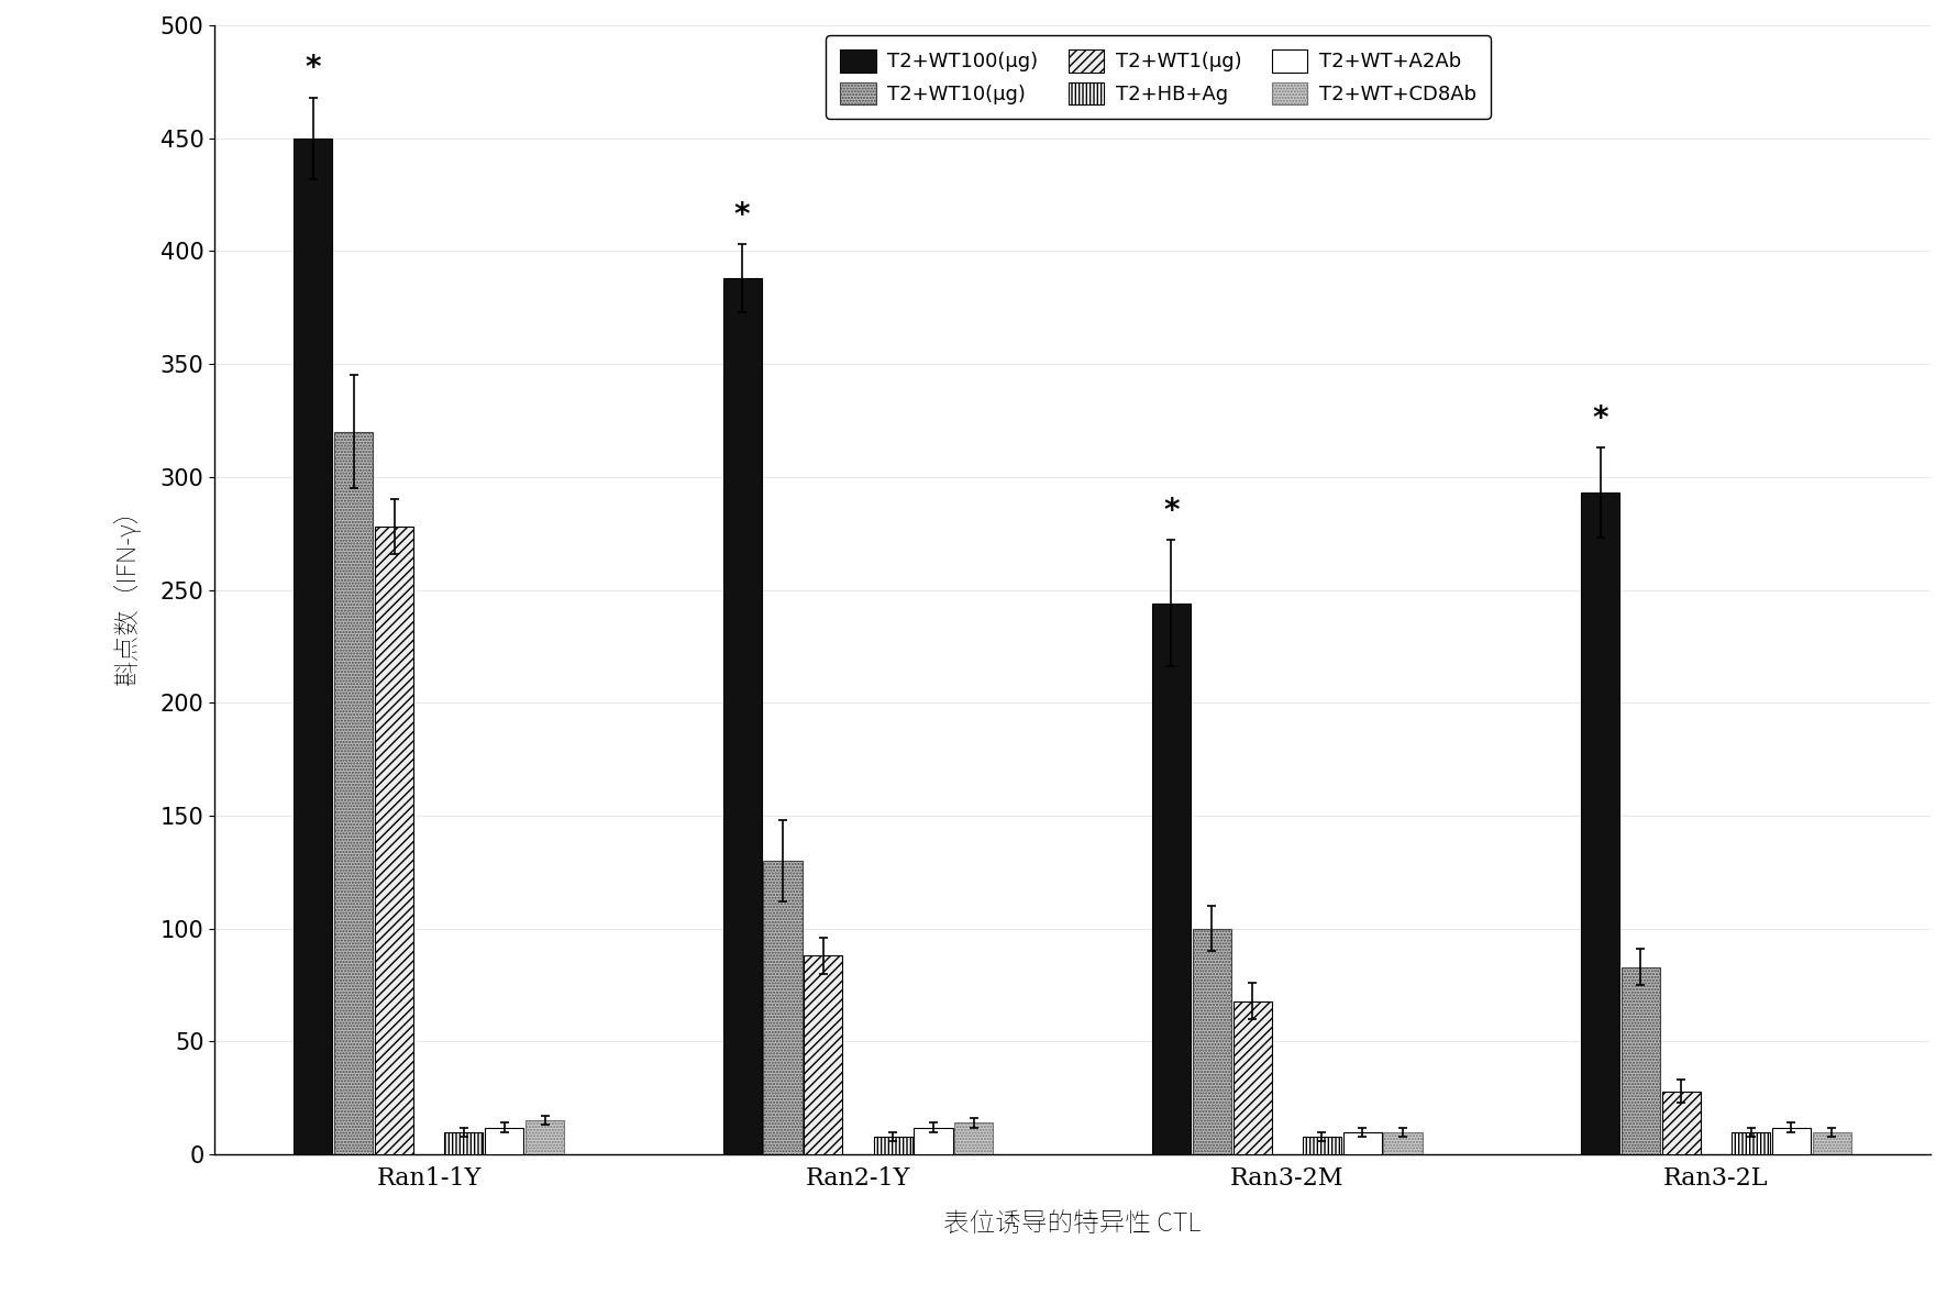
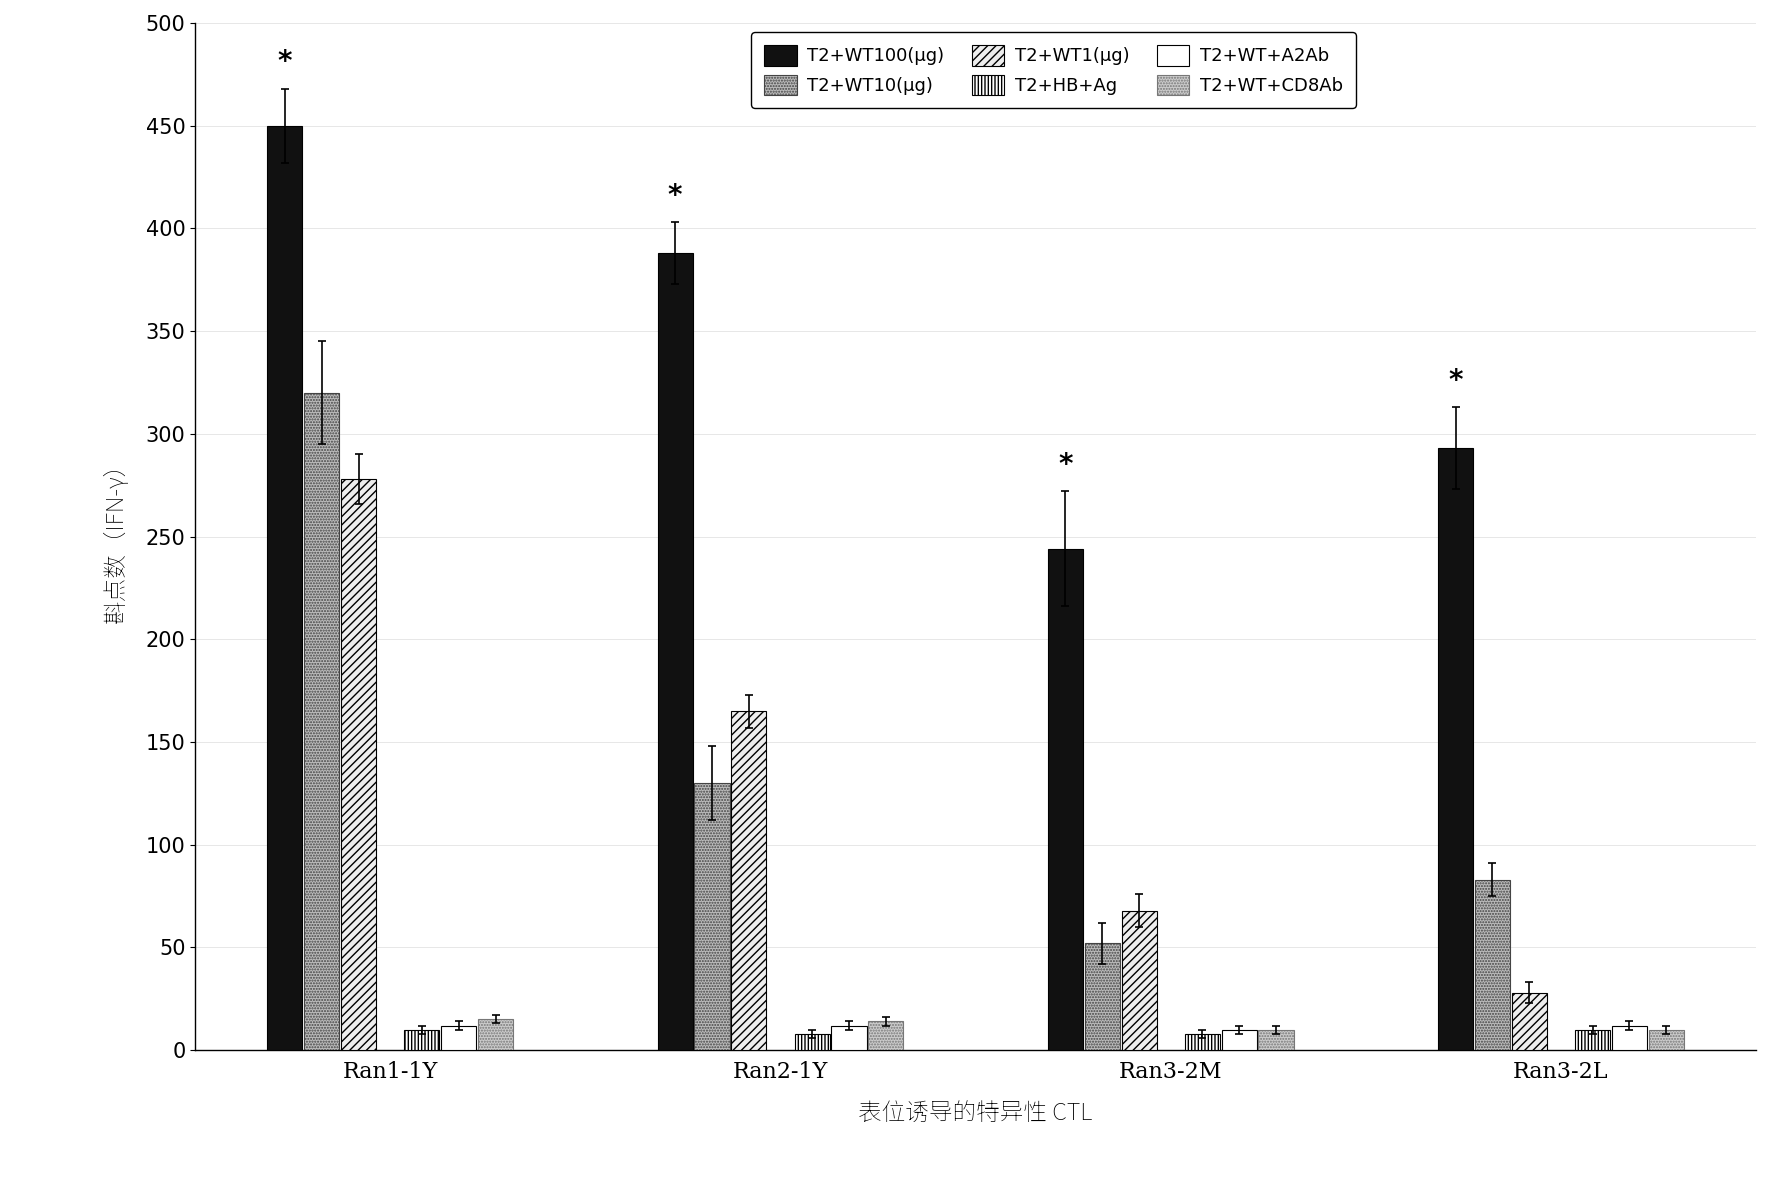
T2+WT1(μg)/Ran2-1Y: 88 -> 165
T2+WT10(μg)/Ran3-2M: 100 -> 52
